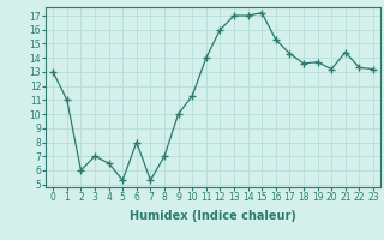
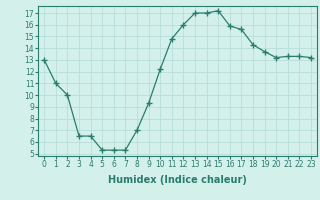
2: 6.0 -> 10.0
3: 7.0 -> 6.5
6: 8.0 -> 5.3
9: 10.0 -> 9.3
10: 11.3 -> 12.2
11: 14.0 -> 14.8
16: 15.3 -> 15.9
17: 14.3 -> 15.6
18: 13.6 -> 14.3
21: 14.4 -> 13.3
